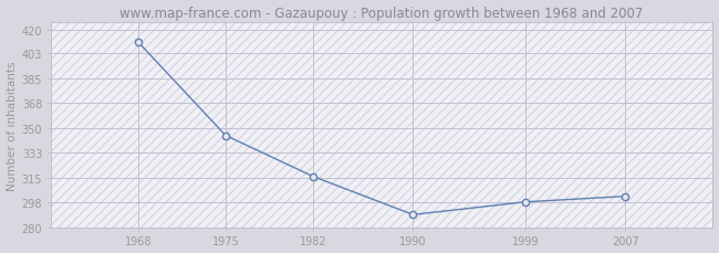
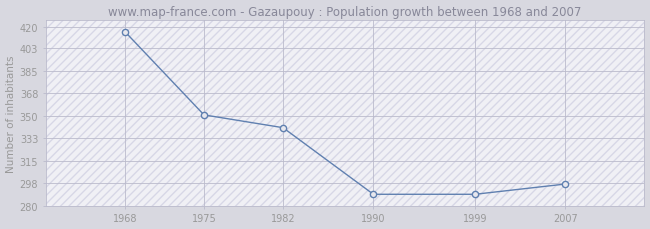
1968: 411 -> 416
1975: 345 -> 351
1982: 316 -> 341
1999: 298 -> 289
2007: 302 -> 297
